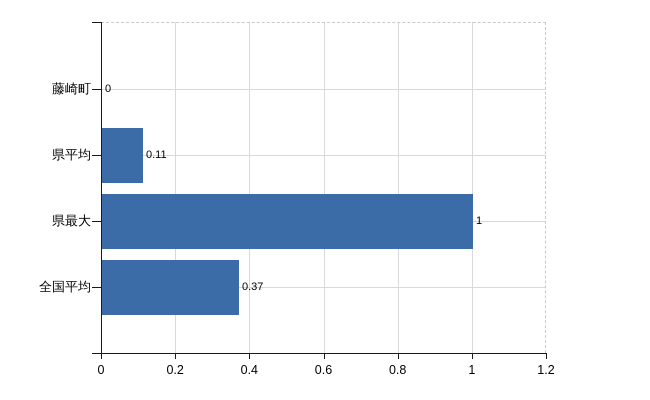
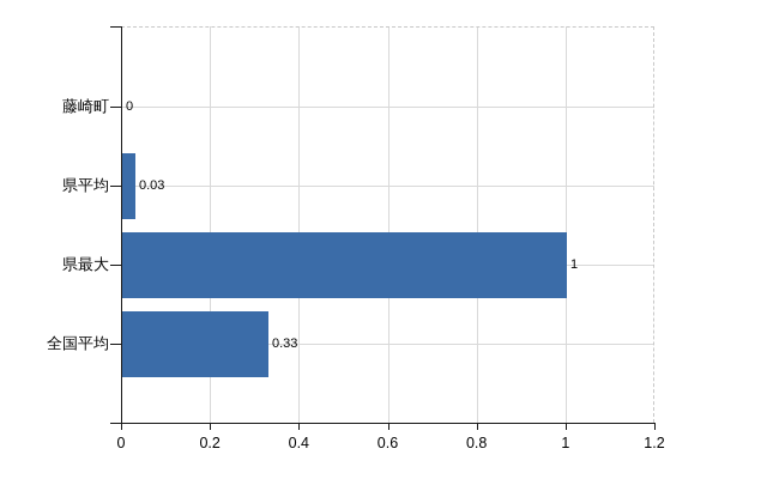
県平均: 0.11 -> 0.03
全国平均: 0.37 -> 0.33
